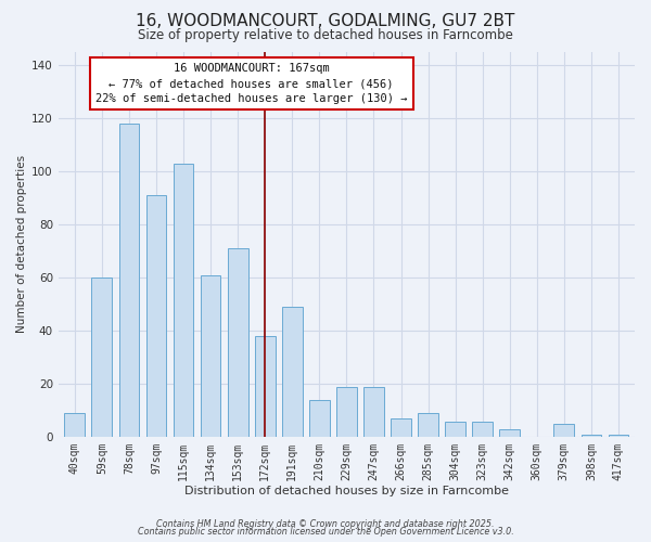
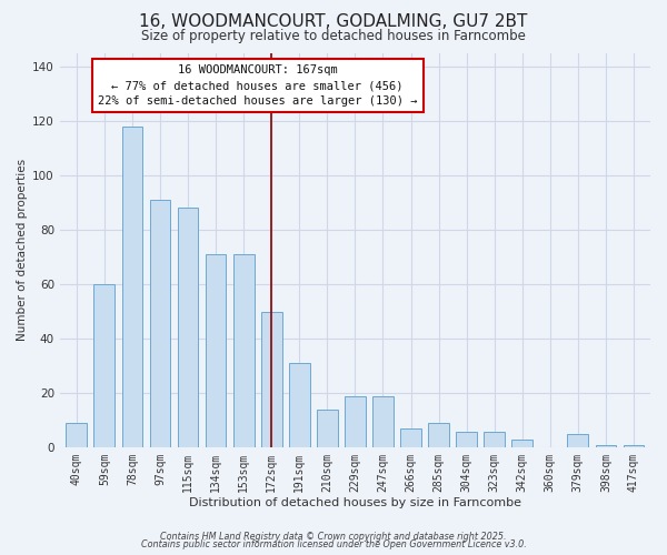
115sqm: 103 -> 88
134sqm: 61 -> 71
172sqm: 38 -> 50
191sqm: 49 -> 31
